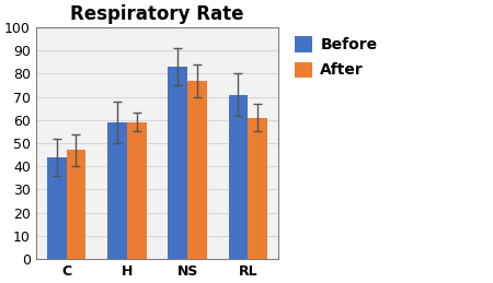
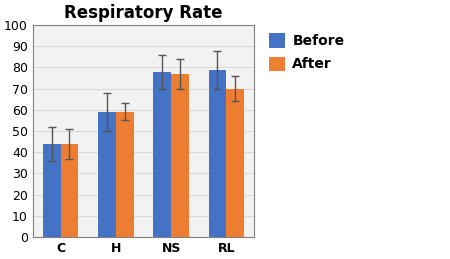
After/C: 47 -> 44
Before/NS: 83 -> 78
Before/RL: 71 -> 79
After/RL: 61 -> 70
